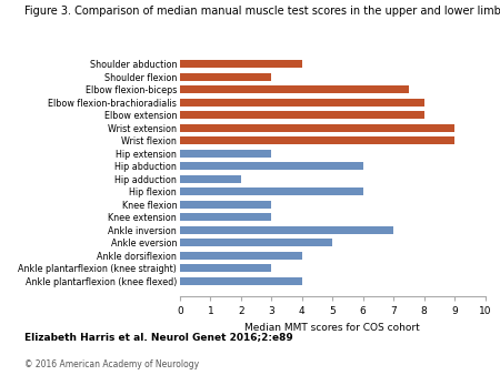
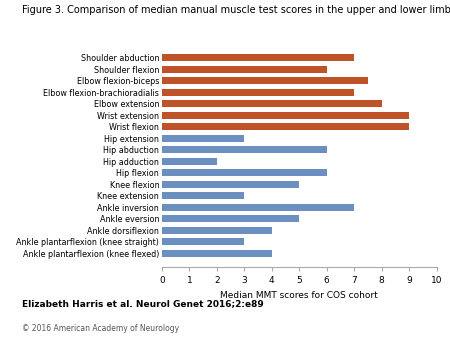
Shoulder abduction: 4.0 -> 7.0
Shoulder flexion: 3.0 -> 6.0
Elbow flexion-brachioradialis: 8.0 -> 7.0
Knee flexion: 3.0 -> 5.0
